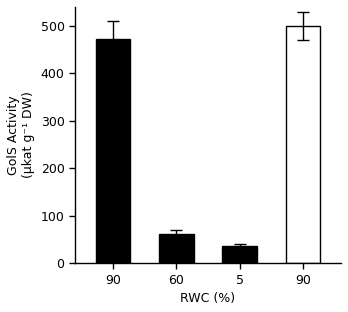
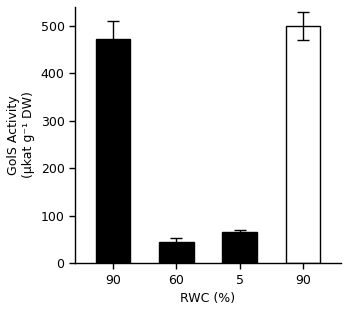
60: 62 -> 45
5: 35 -> 65
